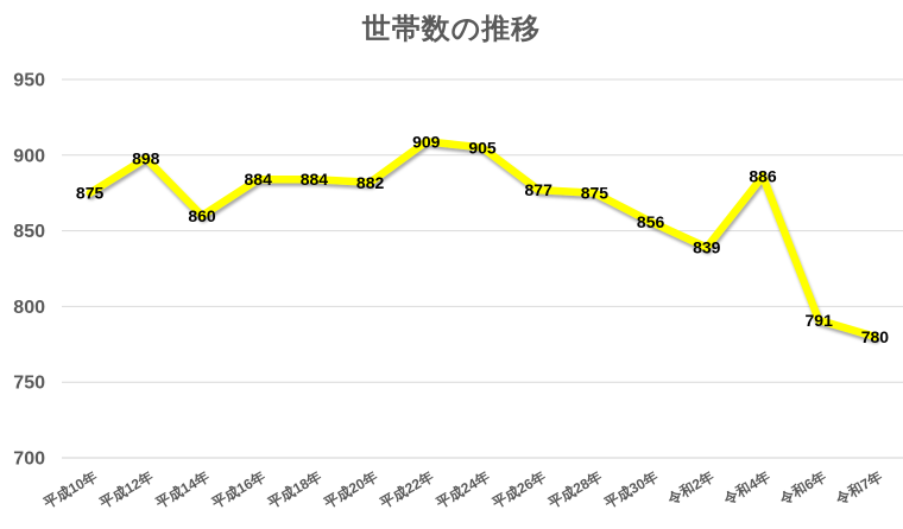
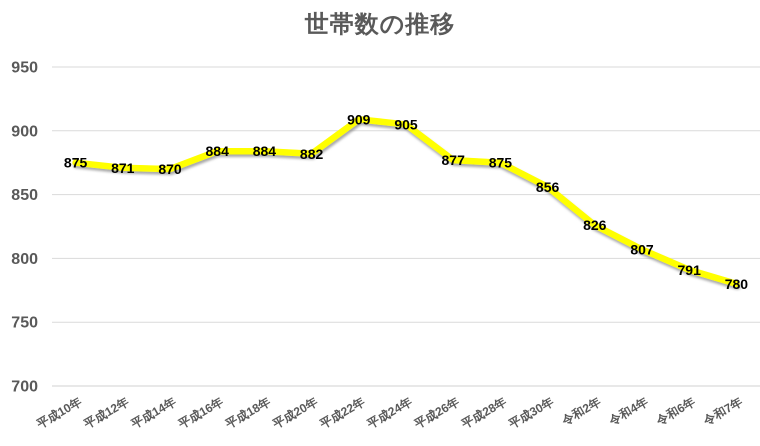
平成12年: 898 -> 871
平成14年: 860 -> 870
令和2年: 839 -> 826
令和4年: 886 -> 807
